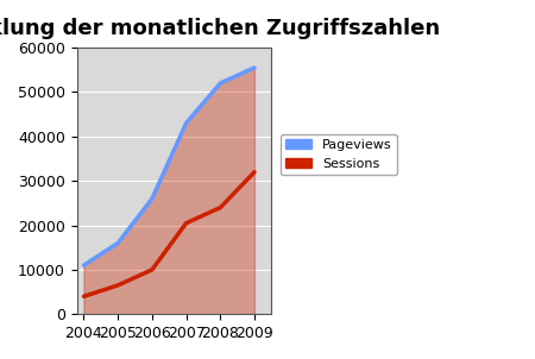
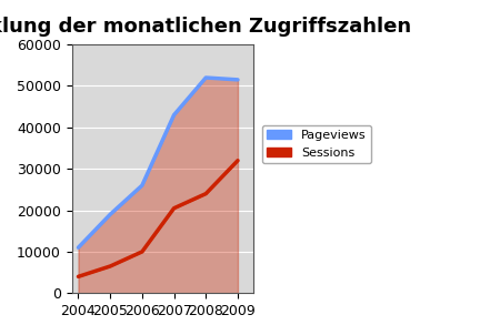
Pageviews/2005: 16000 -> 19000
Pageviews/2009: 55500 -> 51500
